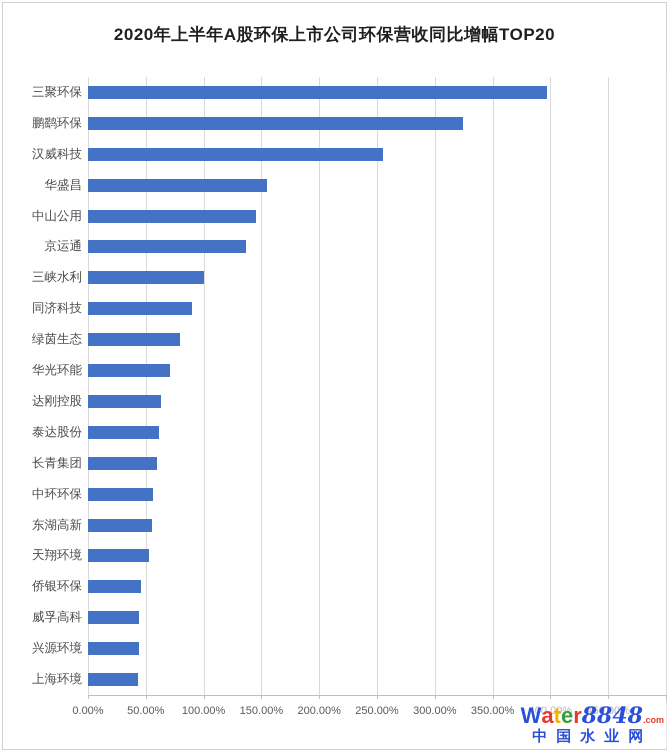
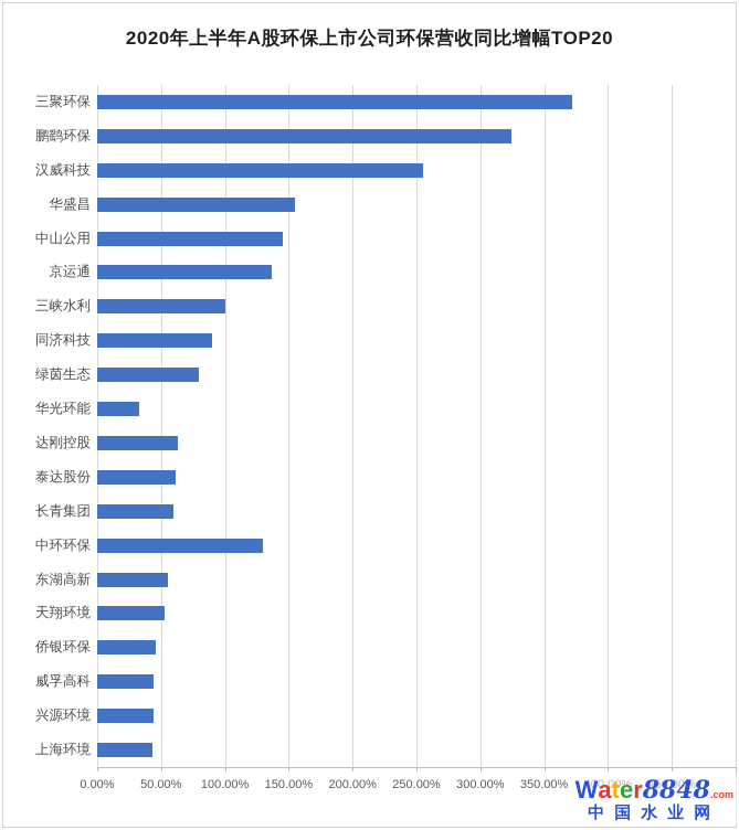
三聚环保: 397% -> 372%
华光环能: 71% -> 33%
中环环保: 56% -> 130%
